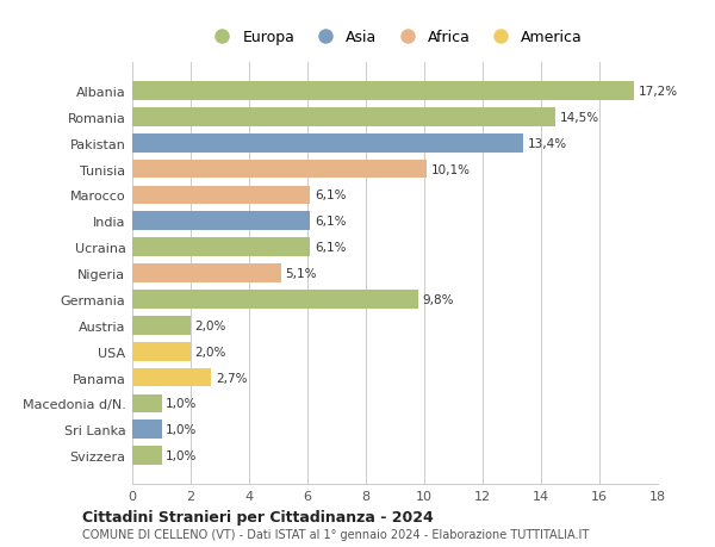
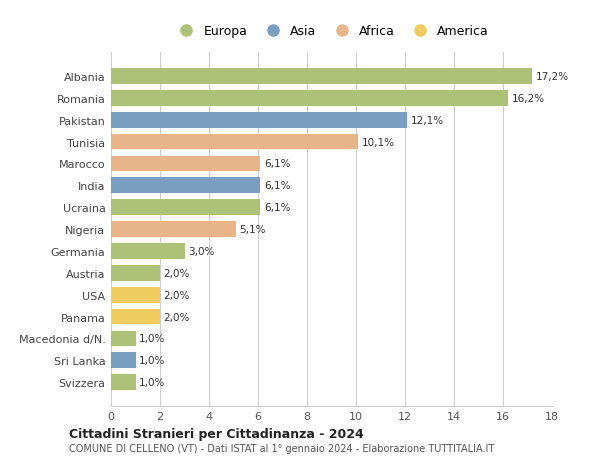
Romania: 14,5% -> 16,2%
Pakistan: 13,4% -> 12,1%
Germania: 9,8% -> 3,0%
Panama: 2,7% -> 2,0%
